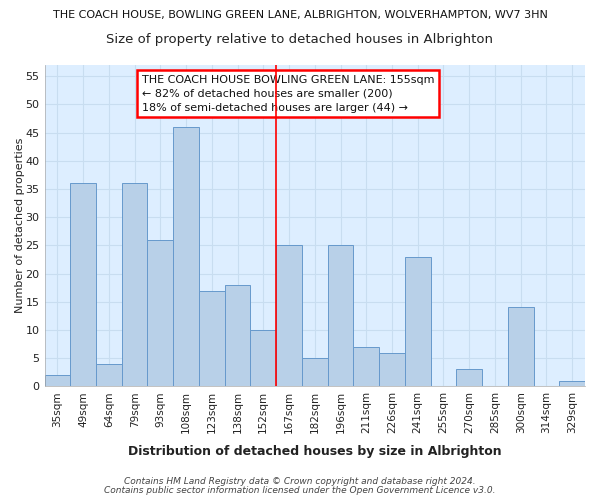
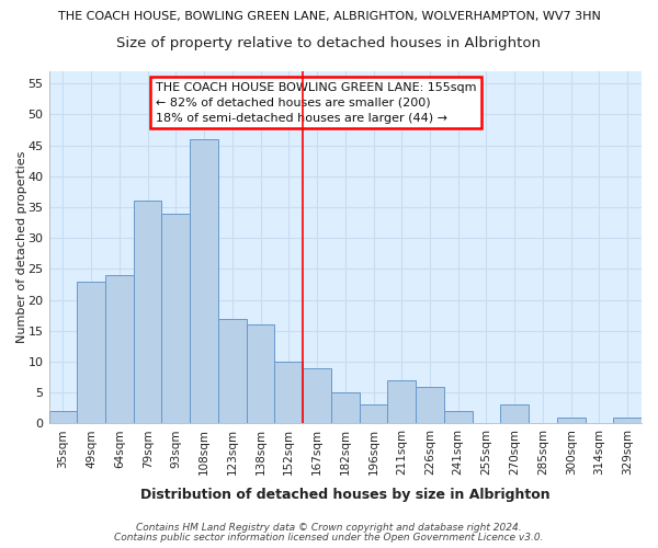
49sqm: 36 -> 23
64sqm: 4 -> 24
93sqm: 26 -> 34
138sqm: 18 -> 16
167sqm: 25 -> 9
196sqm: 25 -> 3
241sqm: 23 -> 2
300sqm: 14 -> 1
